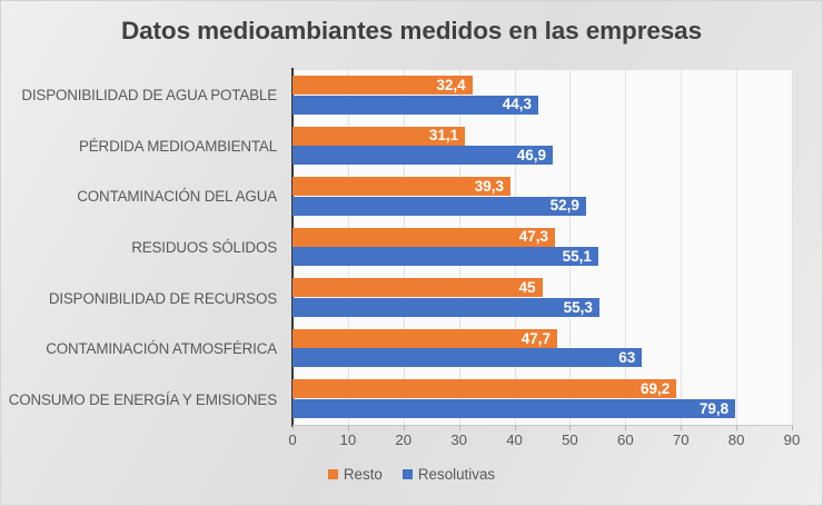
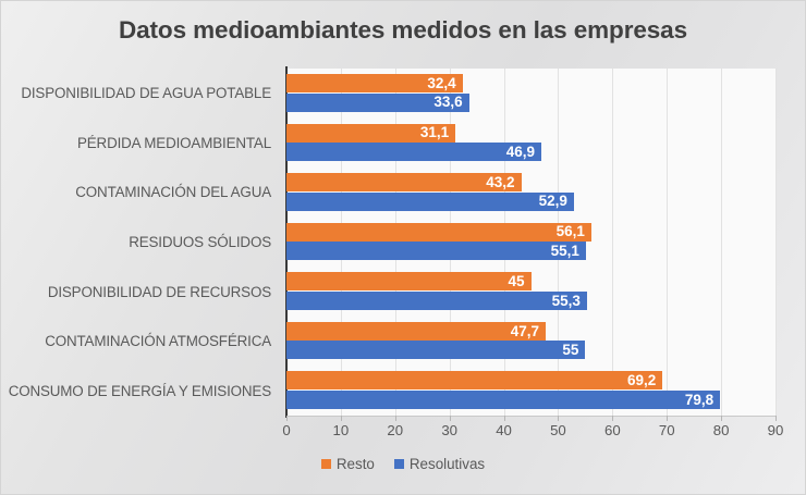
Resolutivas/DISPONIBILIDAD DE AGUA POTABLE: 44,3 -> 33,6
Resto/CONTAMINACIÓN DEL AGUA: 39,3 -> 43,2
Resto/RESIDUOS SÓLIDOS: 47,3 -> 56,1
Resolutivas/CONTAMINACIÓN ATMOSFÉRICA: 63 -> 55
